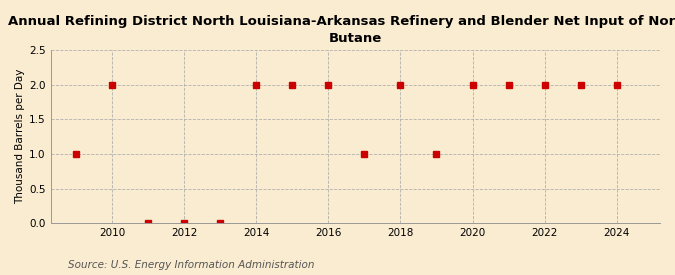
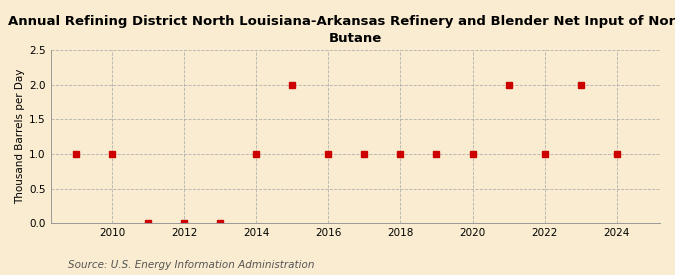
2010: 2 -> 1
2014: 2 -> 1
2016: 2 -> 1
2018: 2 -> 1
2020: 2 -> 1
2022: 2 -> 1
2024: 2 -> 1
